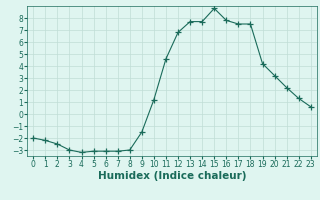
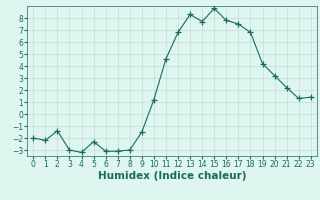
2: -2.5 -> -1.4
5: -3.1 -> -2.3
13: 7.7 -> 8.3
18: 7.5 -> 6.8
23: 0.6 -> 1.4
